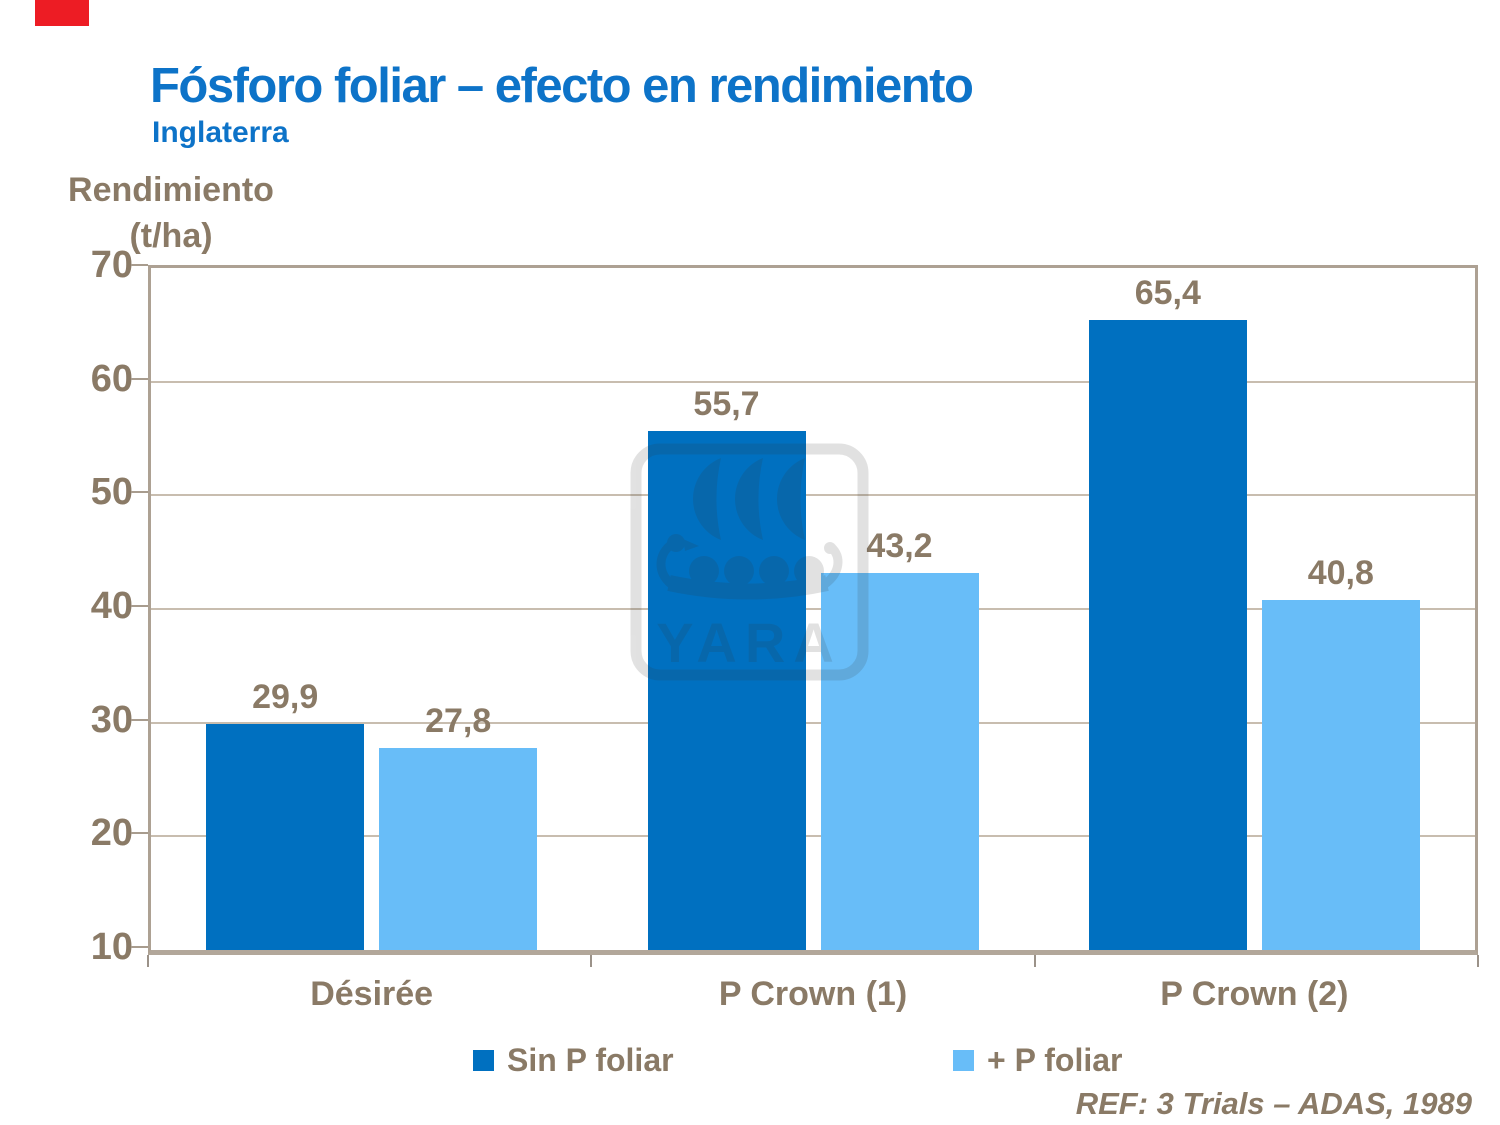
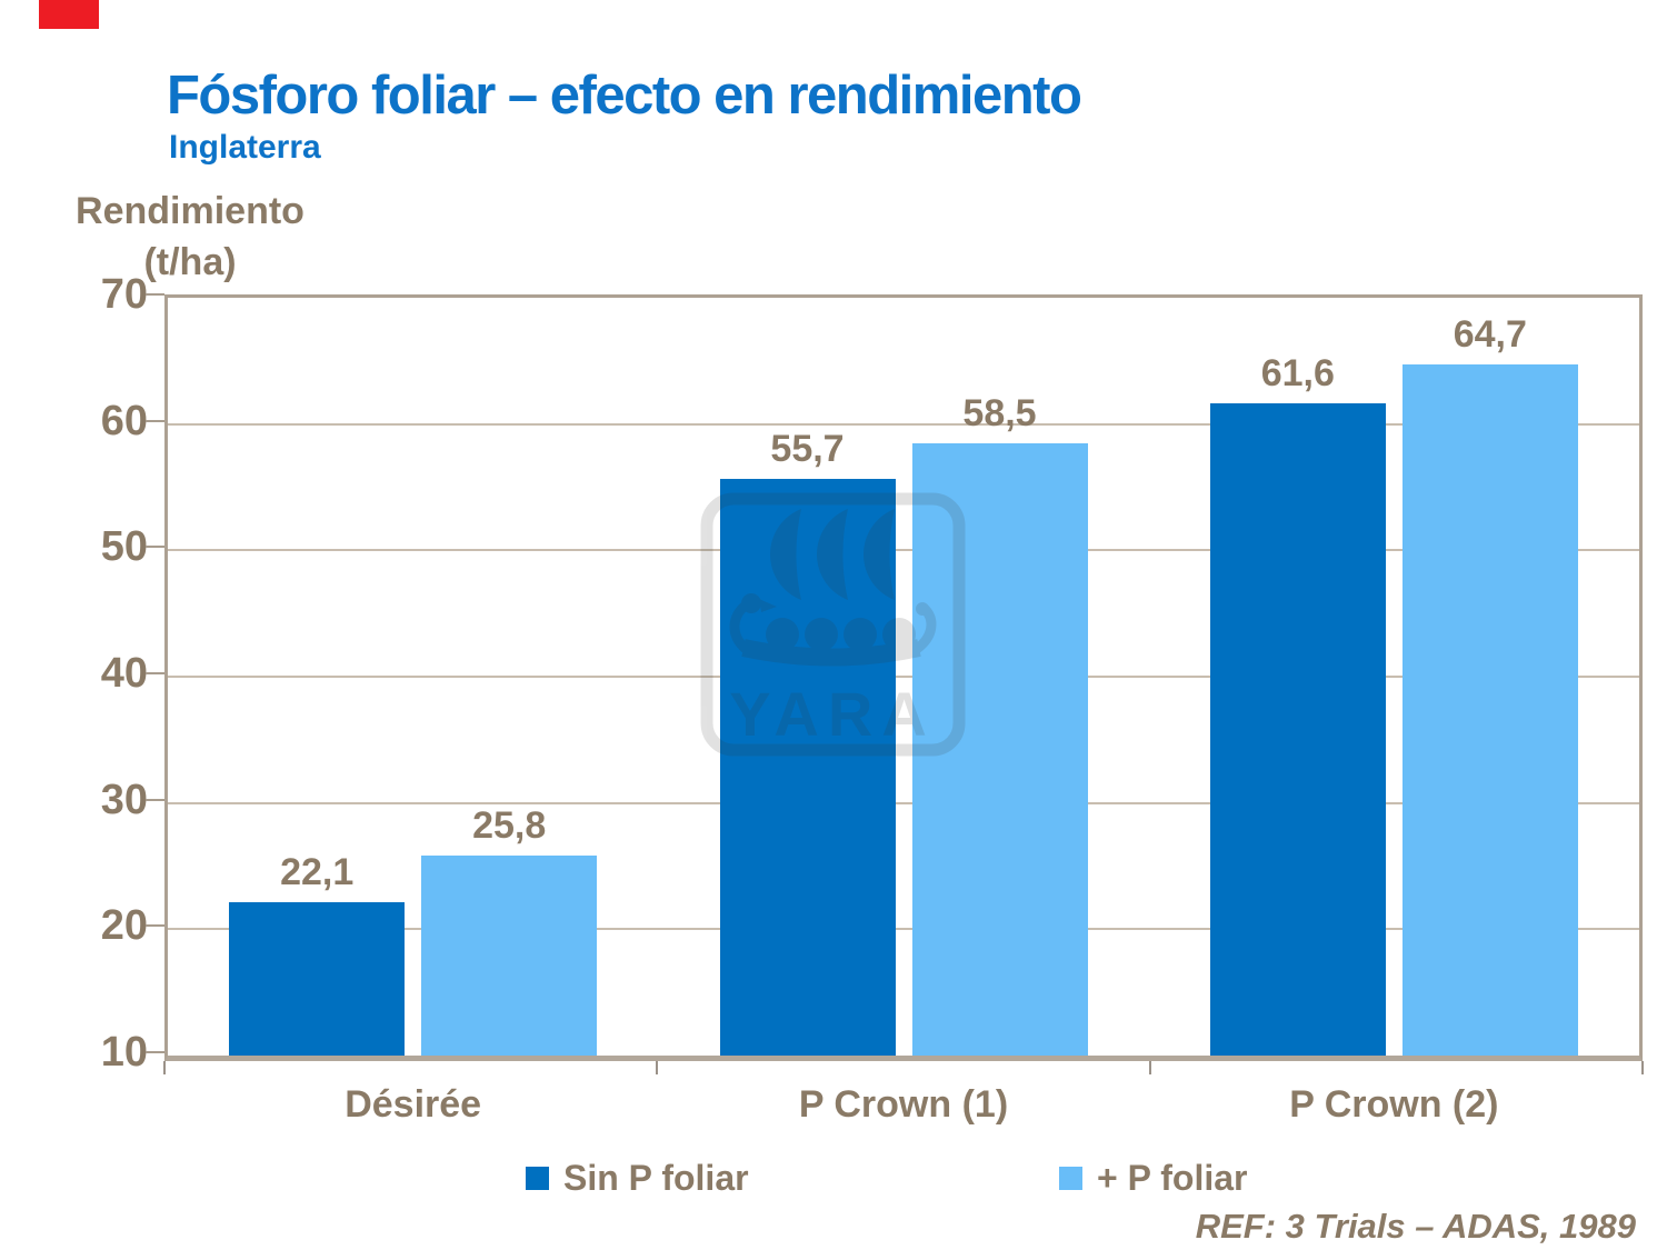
Sin P foliar/Désirée: 29,9 -> 22,1
+ P foliar/Désirée: 27,8 -> 25,8
+ P foliar/P Crown (1): 43,2 -> 58,5
Sin P foliar/P Crown (2): 65,4 -> 61,6
+ P foliar/P Crown (2): 40,8 -> 64,7
